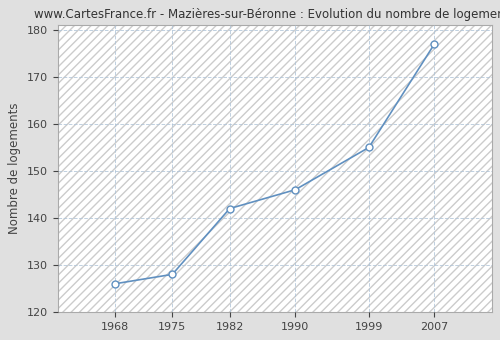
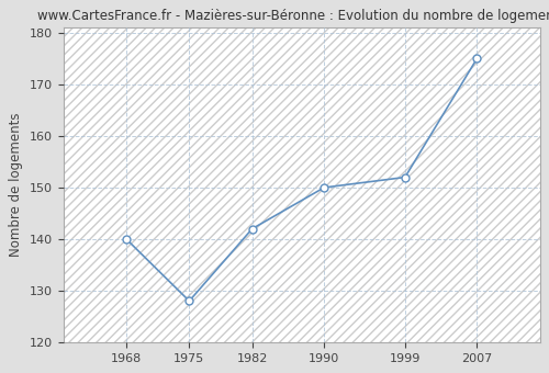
1968: 126 -> 140
1990: 146 -> 150
1999: 155 -> 152
2007: 177 -> 175
